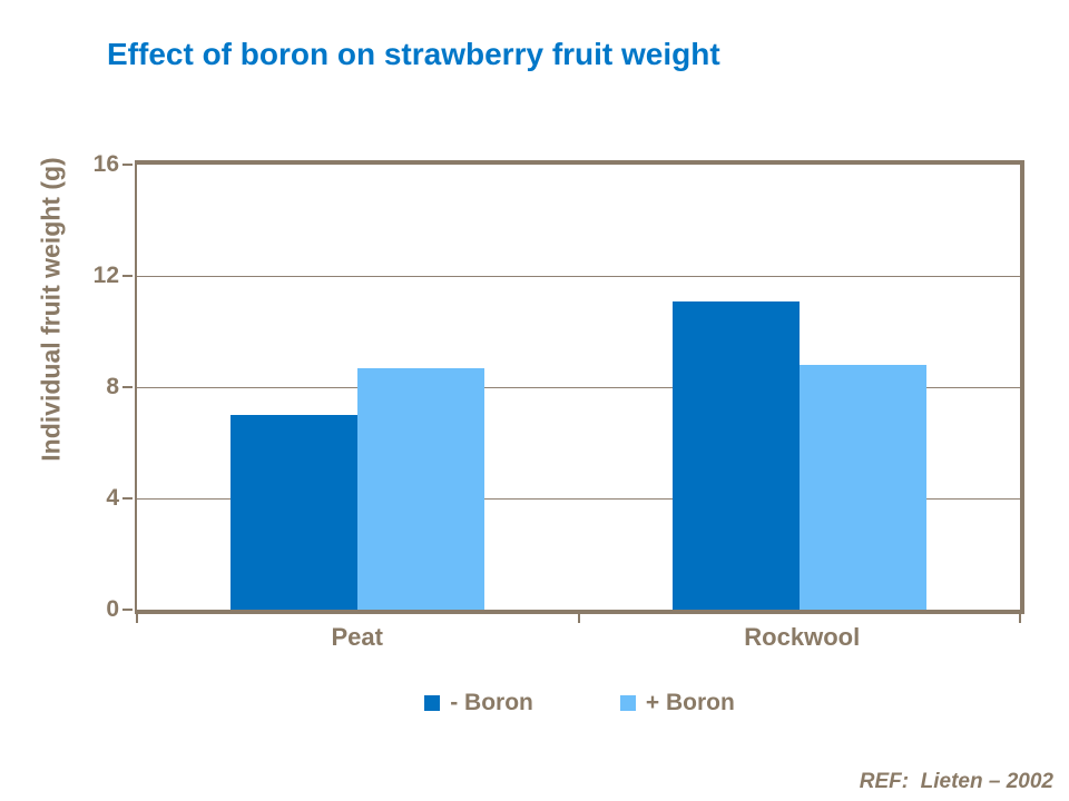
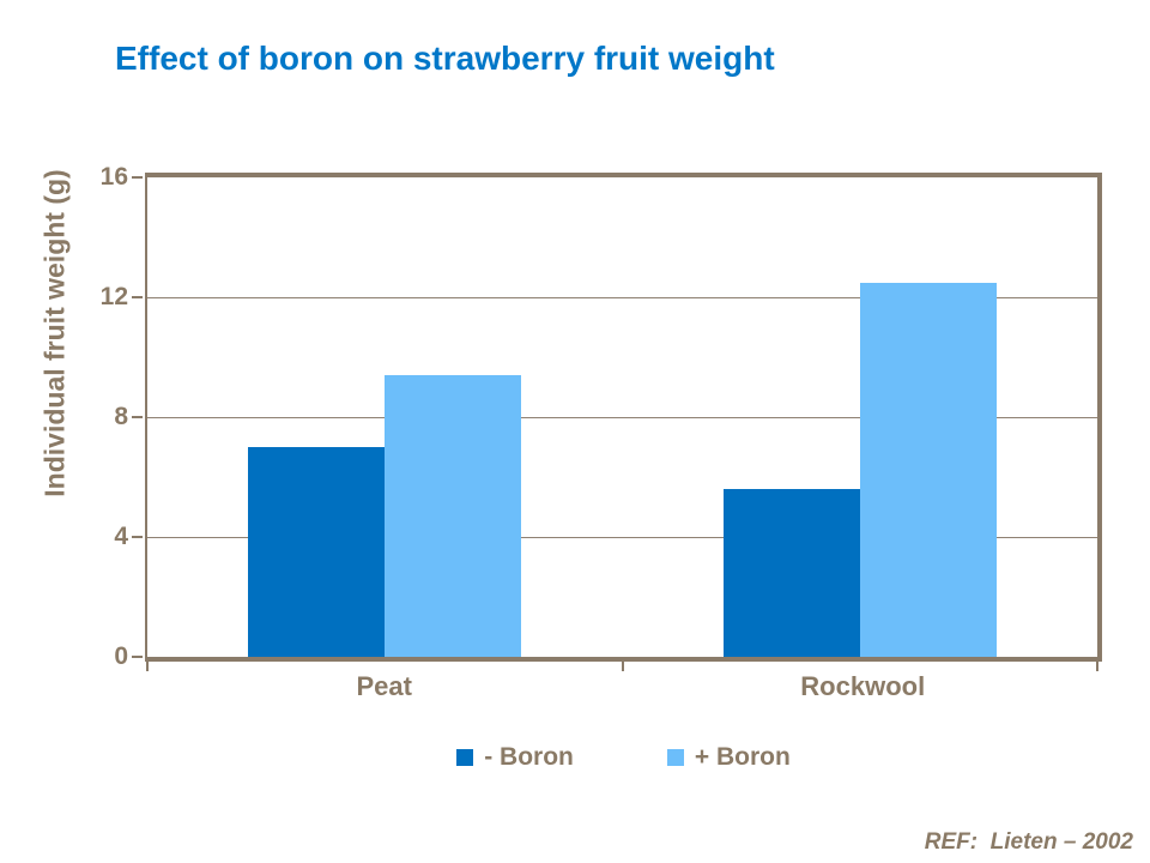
+ Boron/Peat: 8.7 -> 9.4
- Boron/Rockwool: 11.1 -> 5.6
+ Boron/Rockwool: 8.8 -> 12.5
